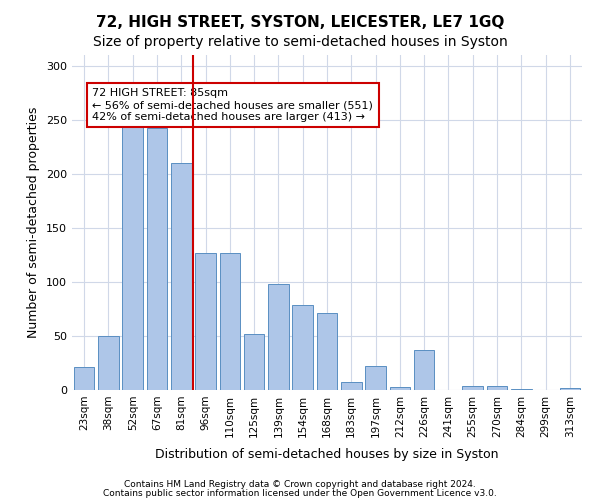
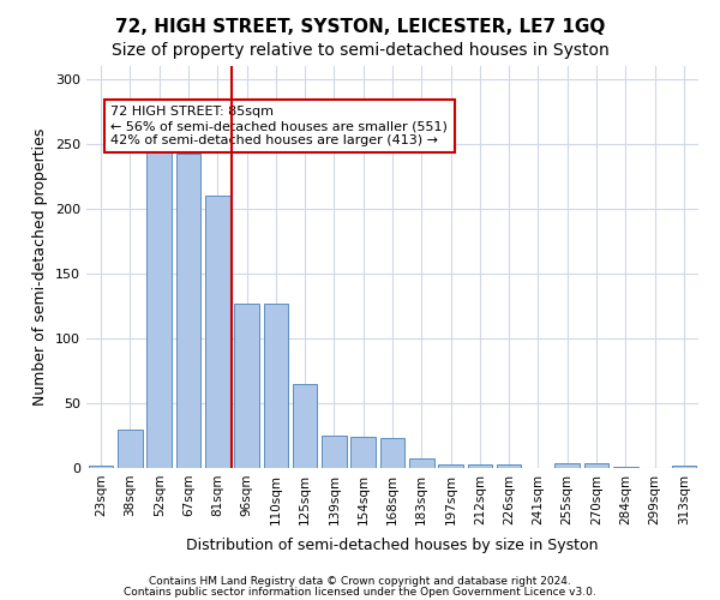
23sqm: 21 -> 2
38sqm: 50 -> 30
125sqm: 52 -> 65
139sqm: 98 -> 25
154sqm: 79 -> 24
168sqm: 71 -> 23
197sqm: 22 -> 3
226sqm: 37 -> 3
